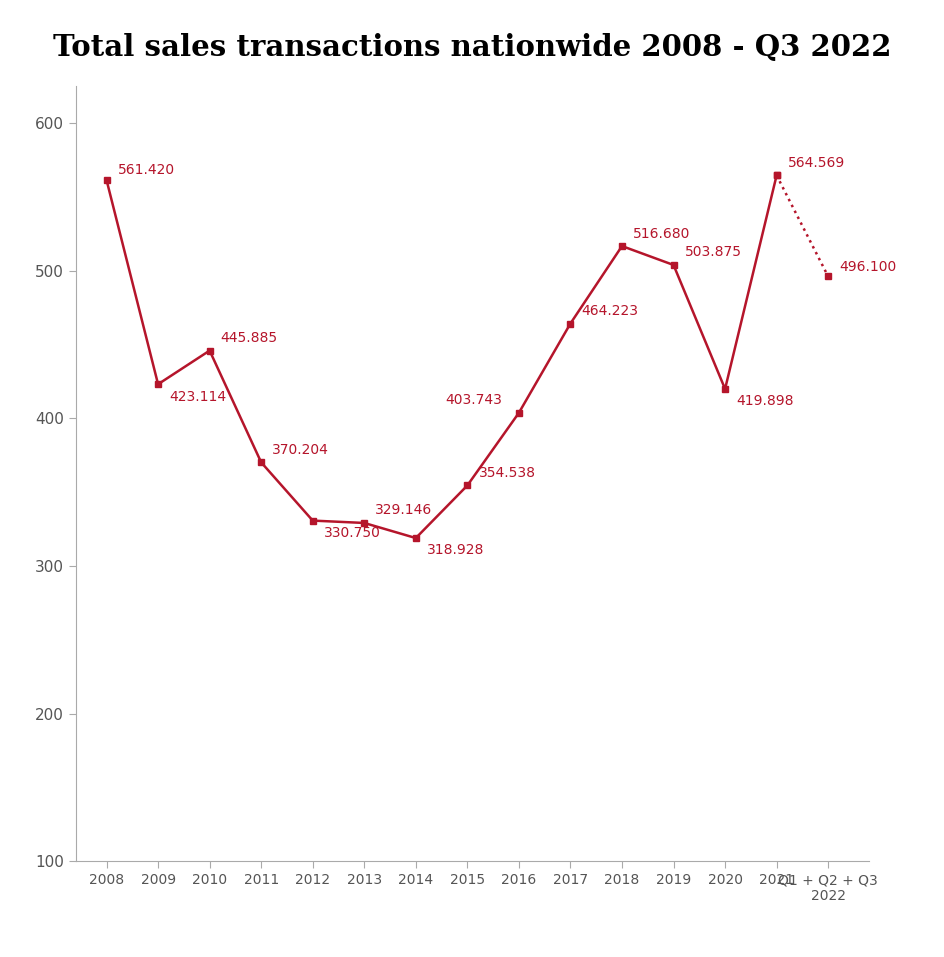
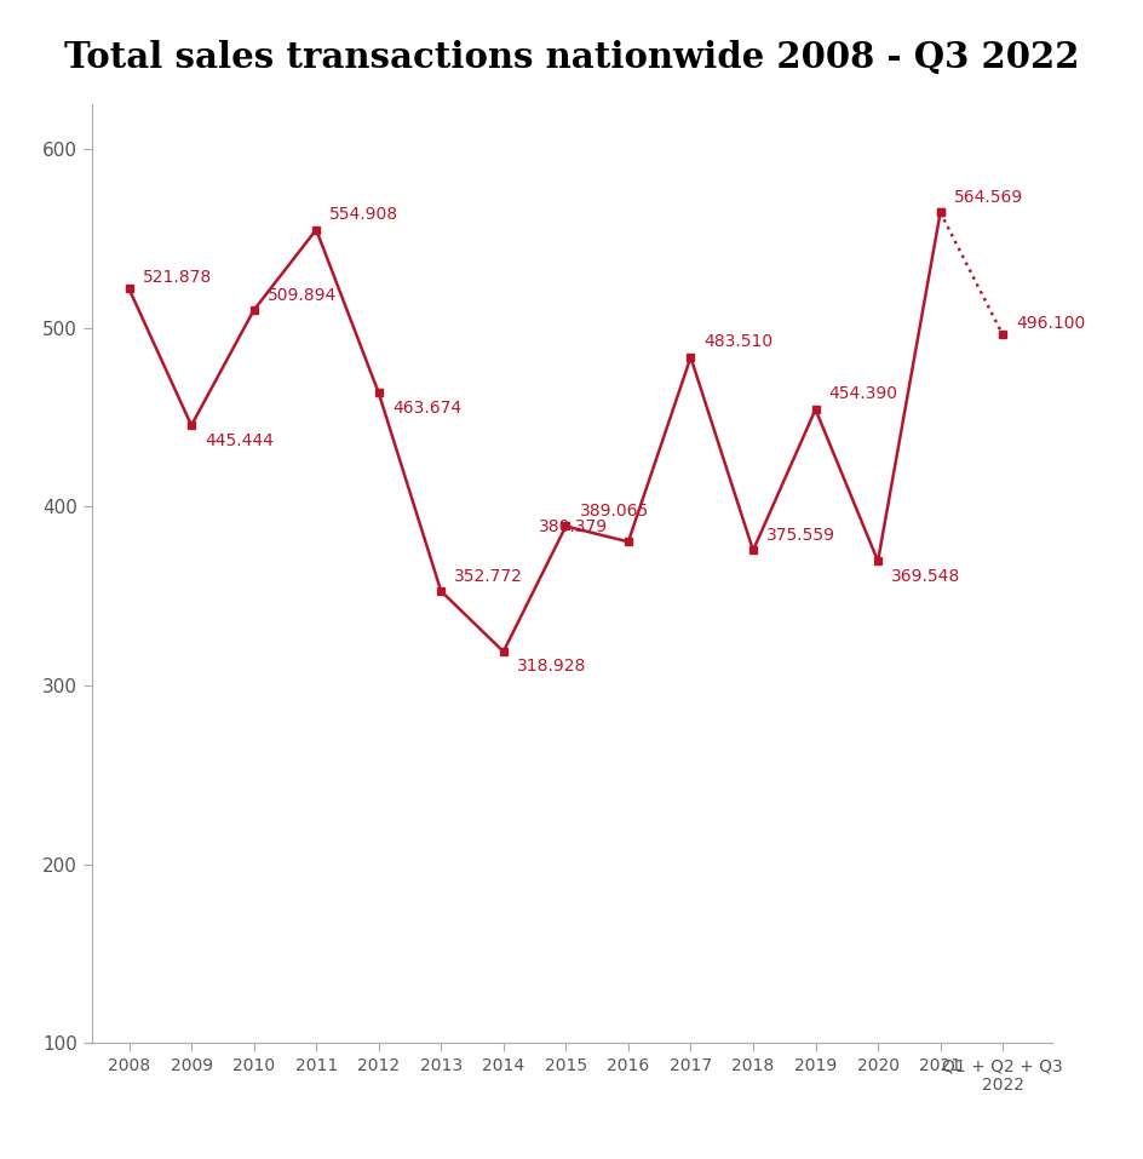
2008: 561.420 -> 521.878
2009: 423.114 -> 445.444
2010: 445.885 -> 509.894
2011: 370.204 -> 554.908
2012: 330.750 -> 463.674
2013: 329.146 -> 352.772
2015: 354.538 -> 389.065
2016: 403.743 -> 380.379
2017: 464.223 -> 483.510
2018: 516.680 -> 375.559
2019: 503.875 -> 454.390
2020: 419.898 -> 369.548
